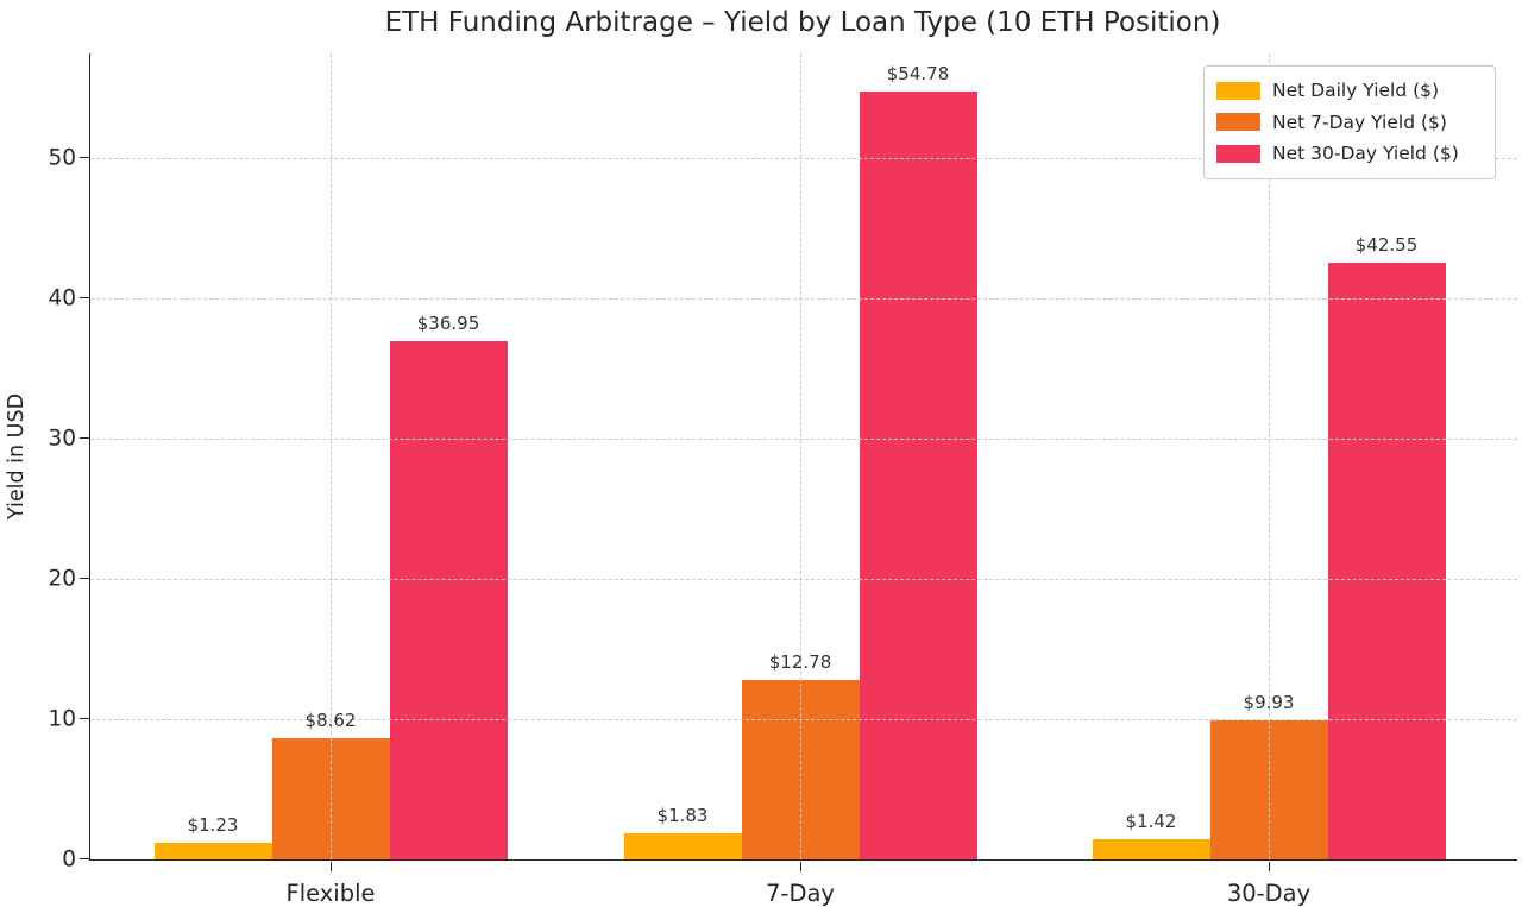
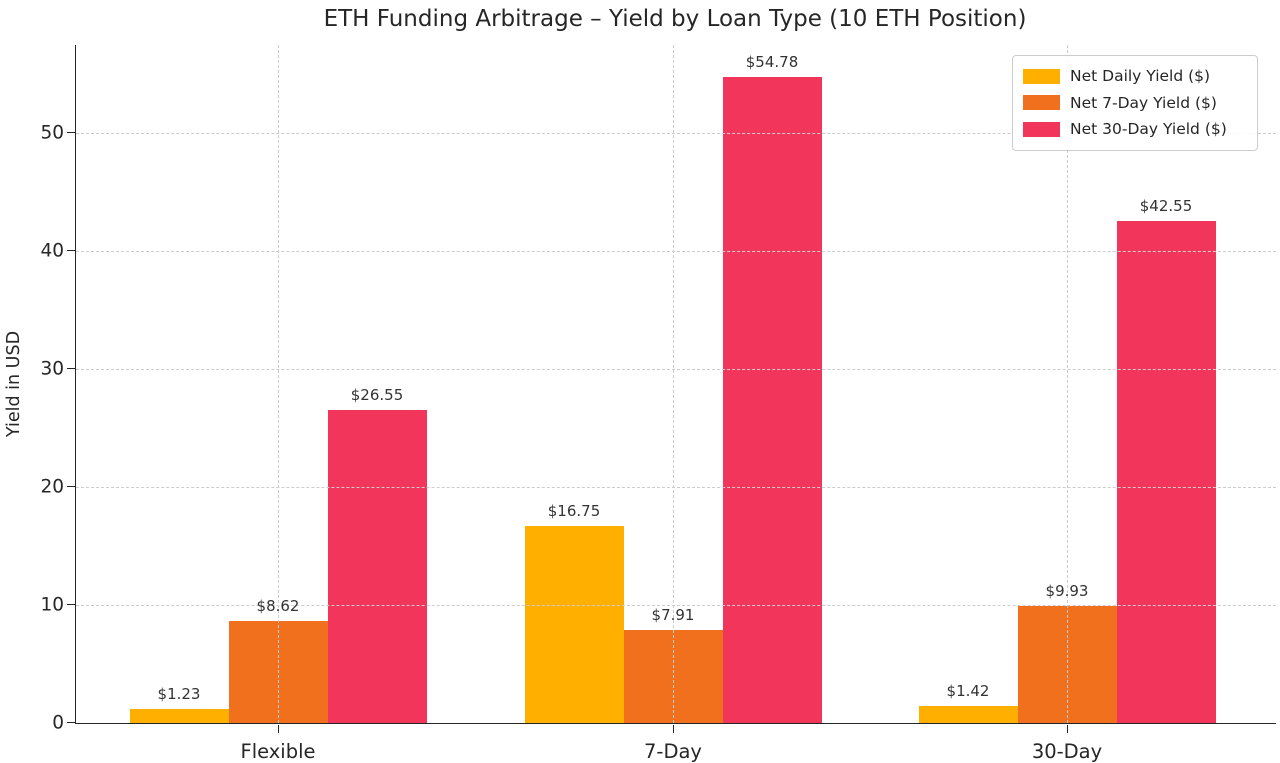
Net 30-Day Yield ($)/Flexible: $36.95 -> $26.55
Net Daily Yield ($)/7-Day: $1.83 -> $16.75
Net 7-Day Yield ($)/7-Day: $12.78 -> $7.91
